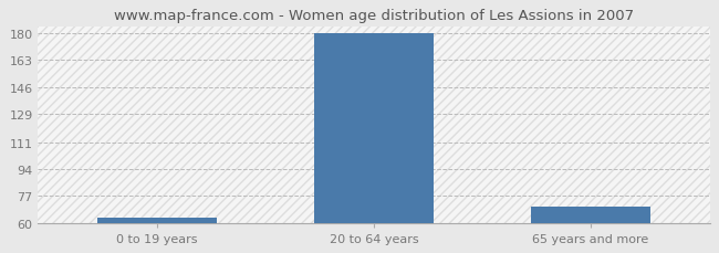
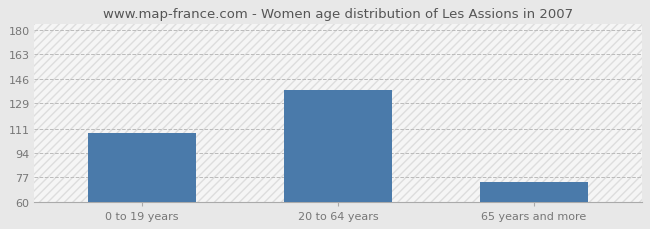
0 to 19 years: 63 -> 108
20 to 64 years: 180 -> 138
65 years and more: 70 -> 74
